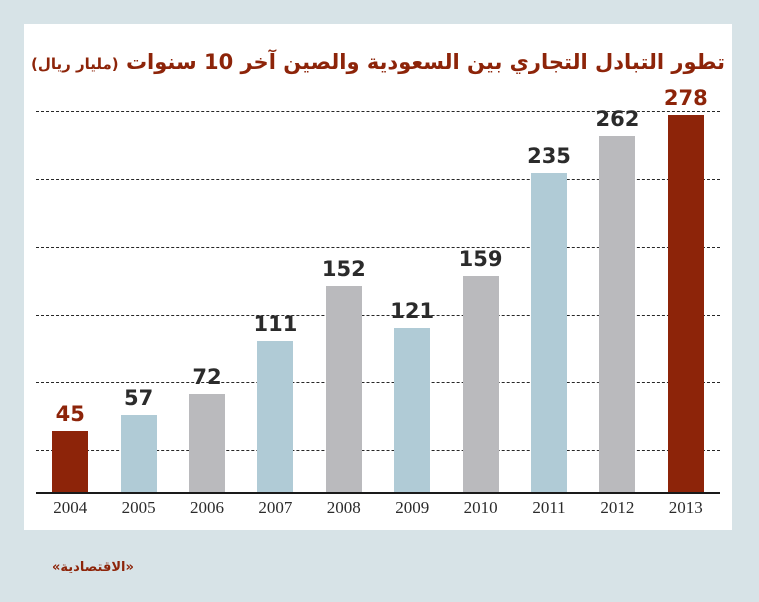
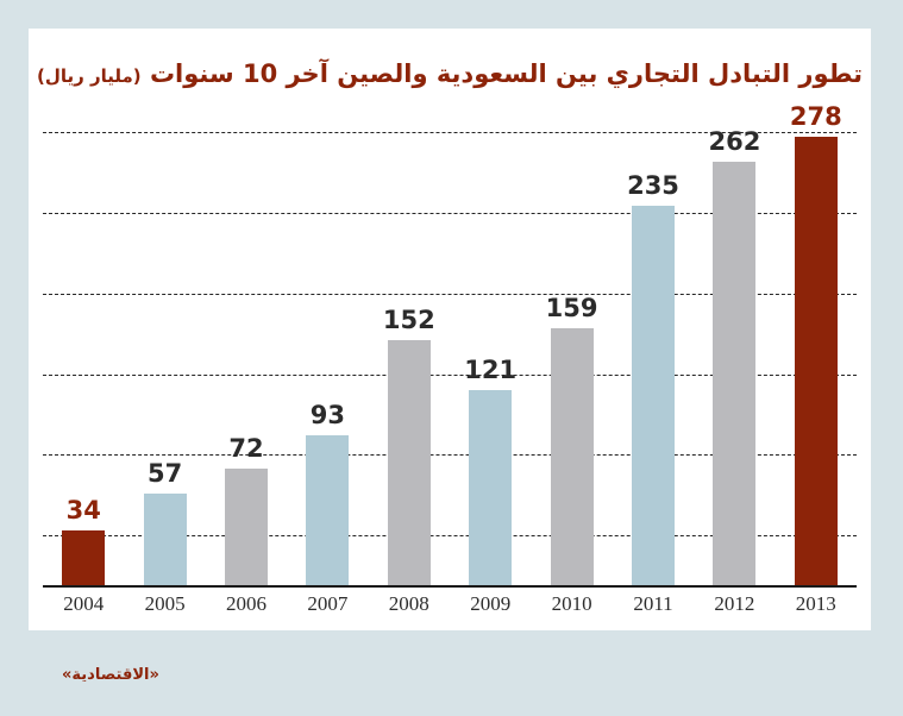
2004: 45 -> 34
2007: 111 -> 93
